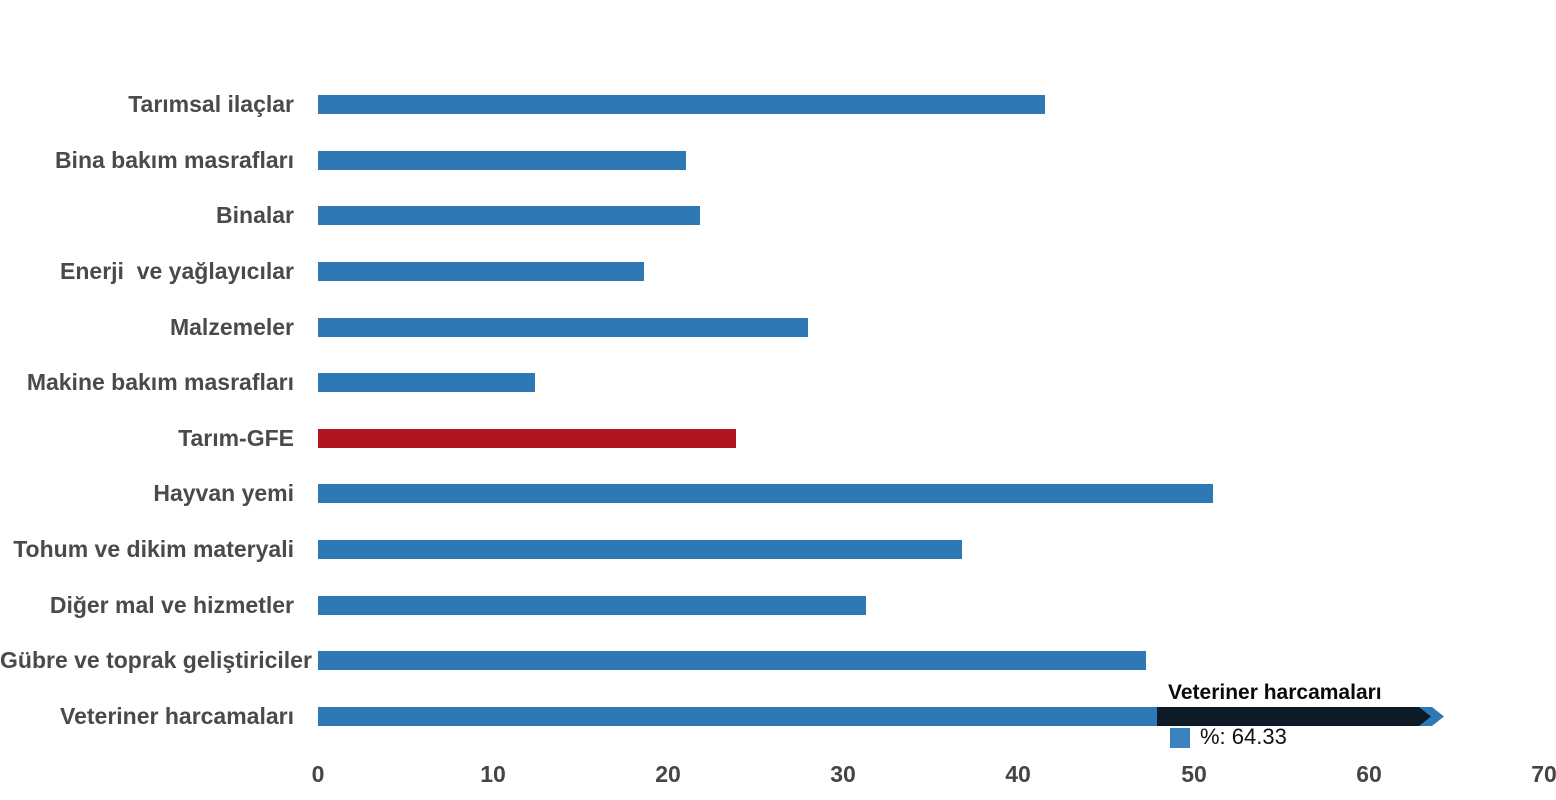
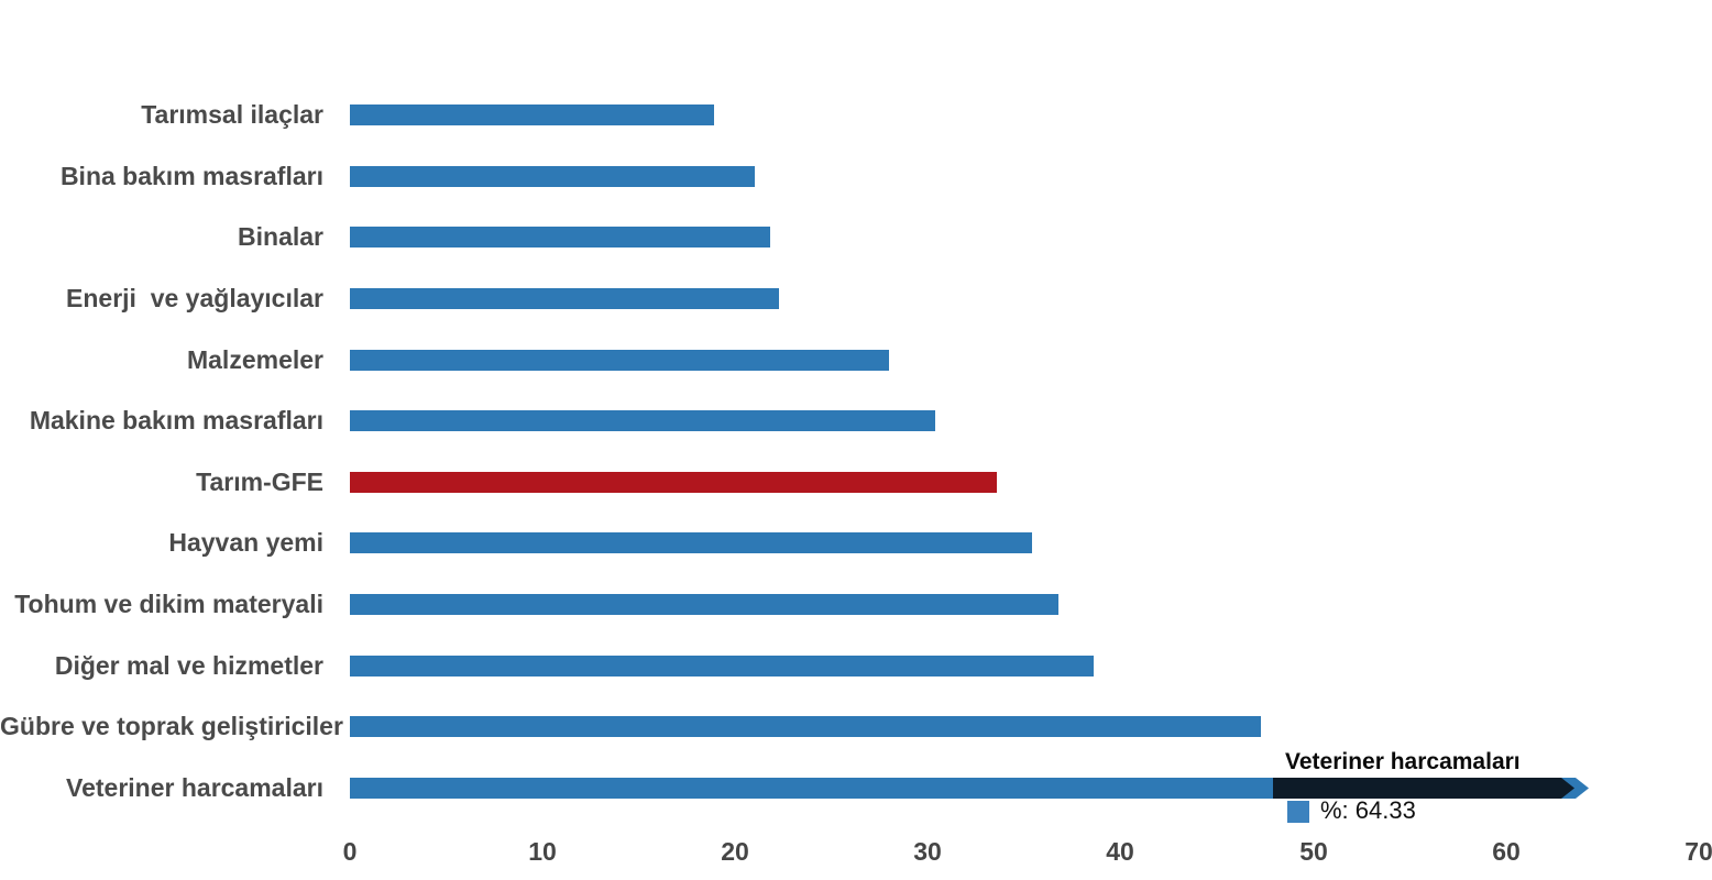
Tarımsal ilaçlar: 41.5 -> 18.9
Enerji ve yağlayıcılar: 18.6 -> 22.3
Makine bakım masrafları: 12.4 -> 30.4
Tarım-GFE: 23.9 -> 33.6
Hayvan yemi: 51.1 -> 35.4
Diğer mal ve hizmetler: 31.3 -> 38.6
